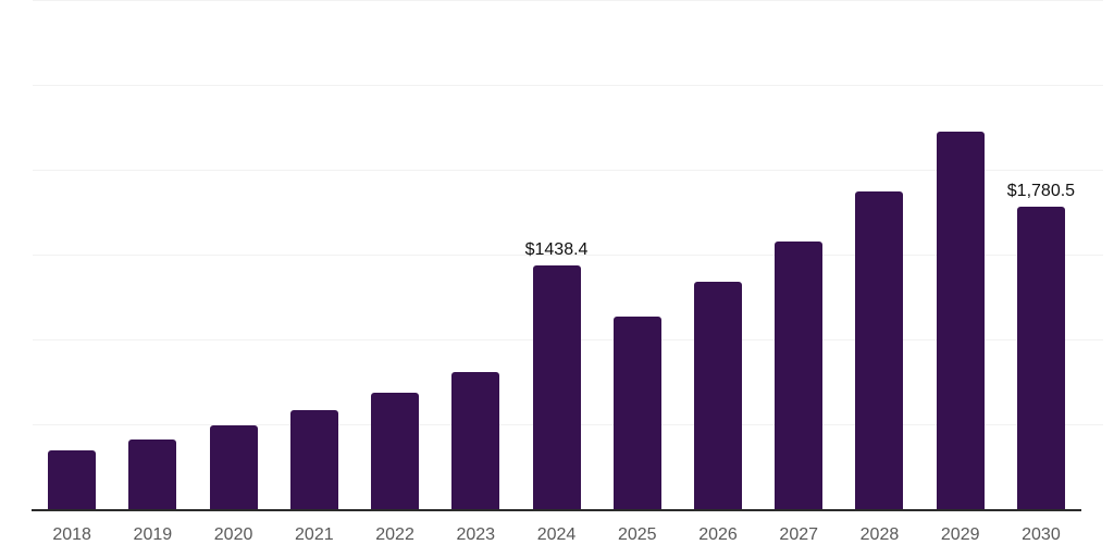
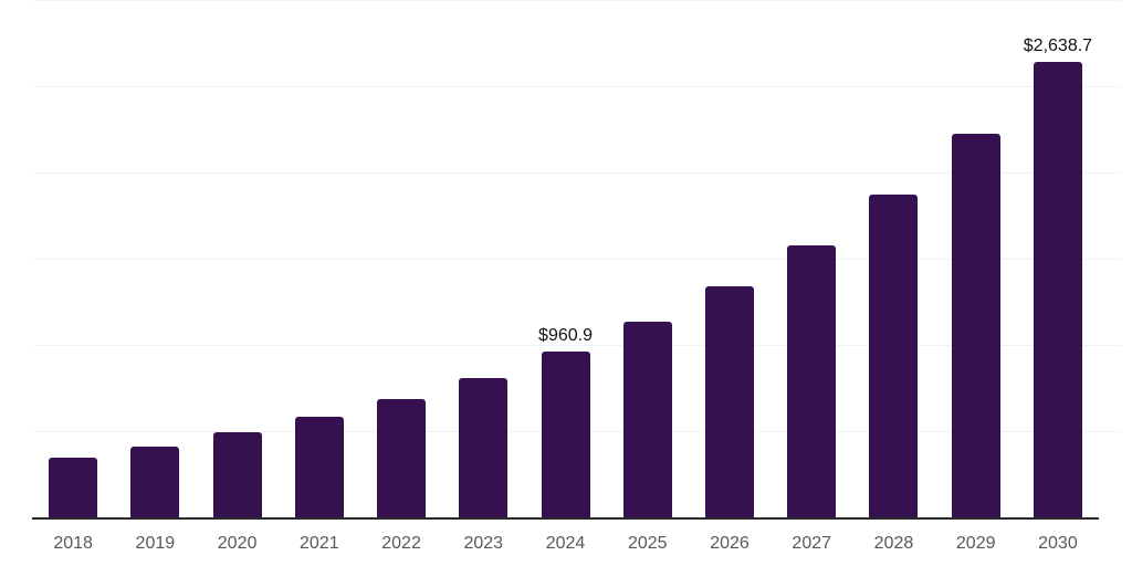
2024: $1438.4 -> $960.9
2030: $1,780.5 -> $2,638.7
